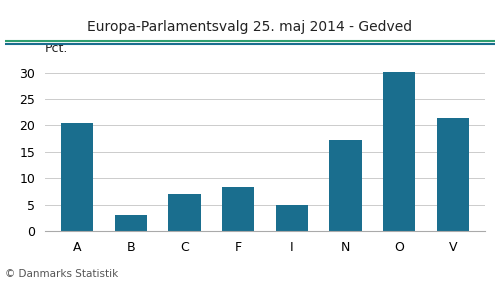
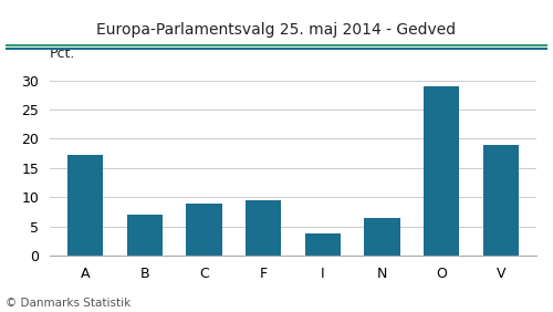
A: 20.4 -> 17.2
B: 3.0 -> 7.0
C: 7.0 -> 9.0
F: 8.4 -> 9.5
I: 5.0 -> 3.8
N: 17.2 -> 6.5
O: 30.2 -> 29.0
V: 21.4 -> 19.0
